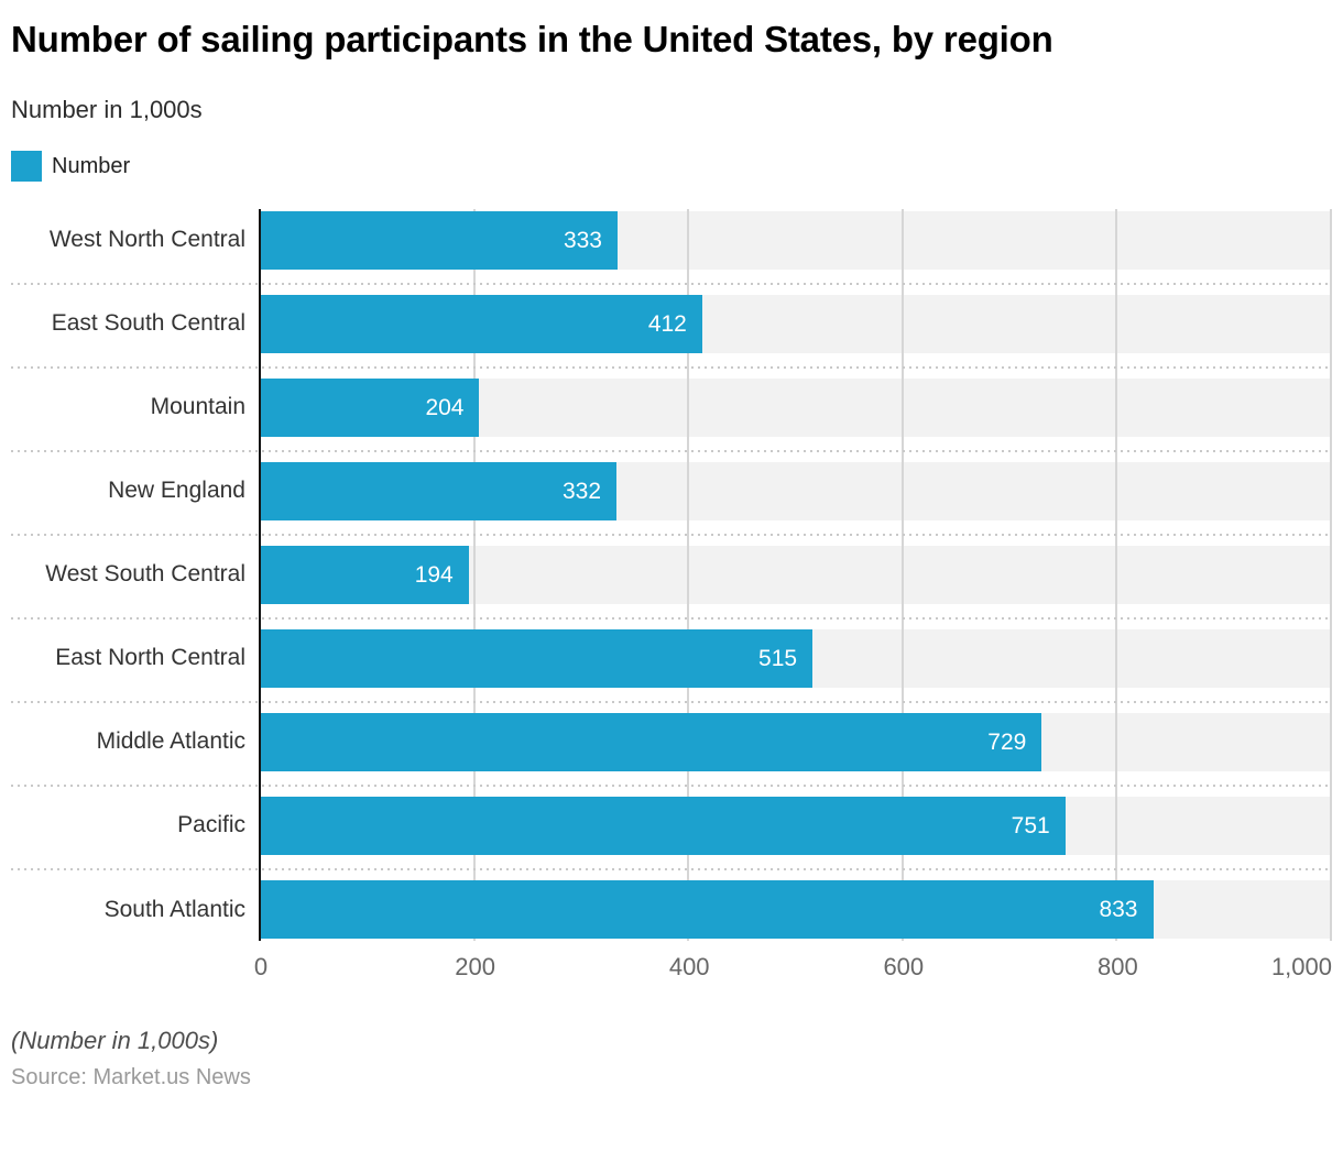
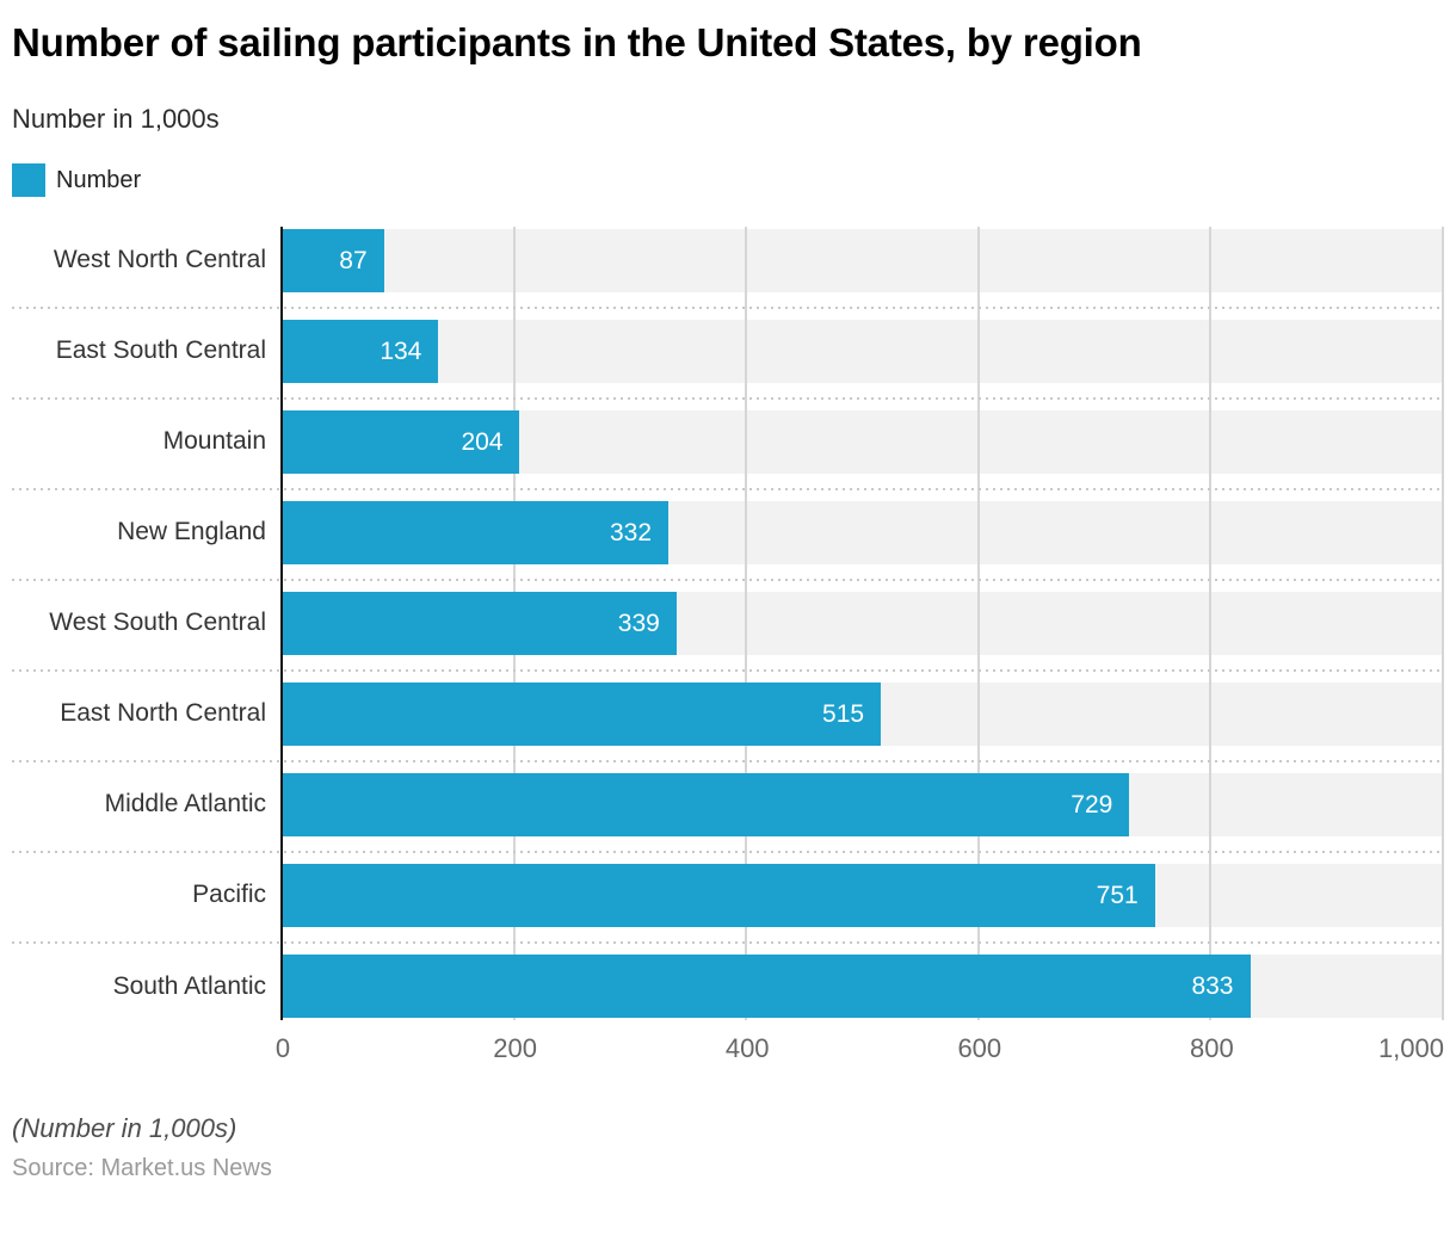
West North Central: 333 -> 87
East South Central: 412 -> 134
West South Central: 194 -> 339
